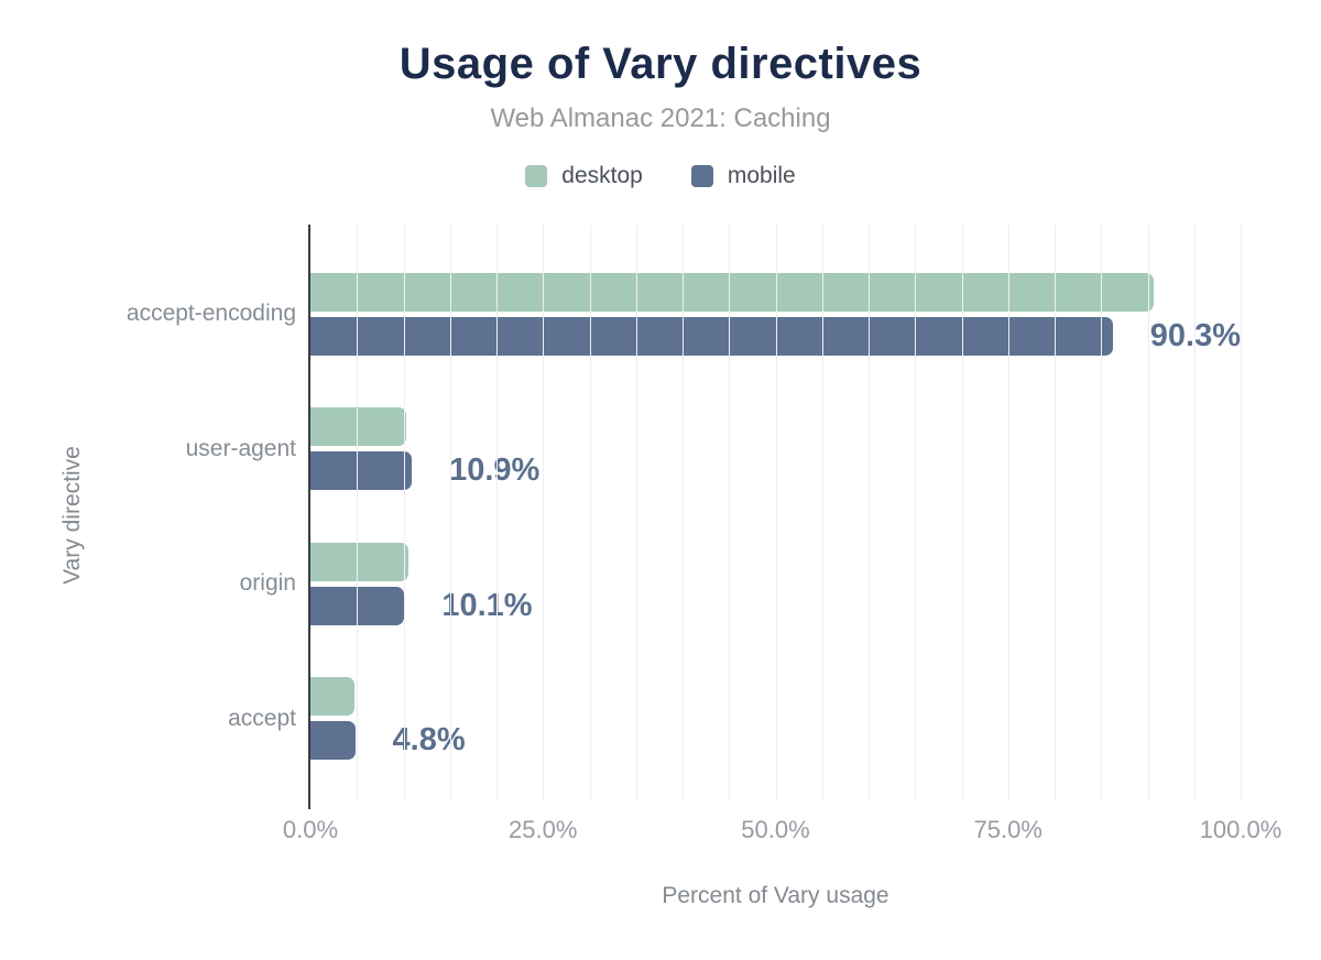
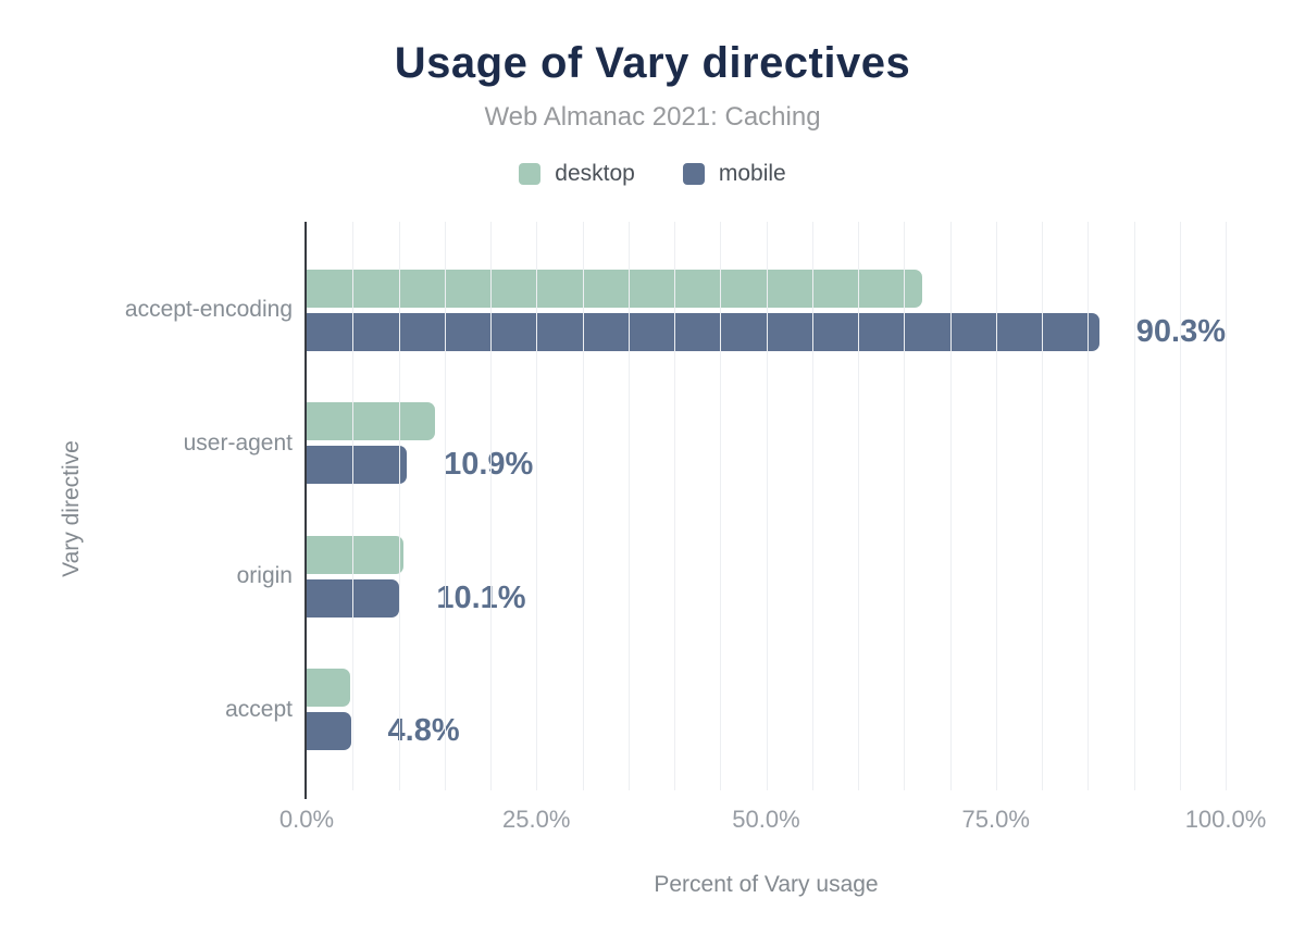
desktop/accept-encoding: 91% -> 67%
desktop/user-agent: 10% -> 14%
